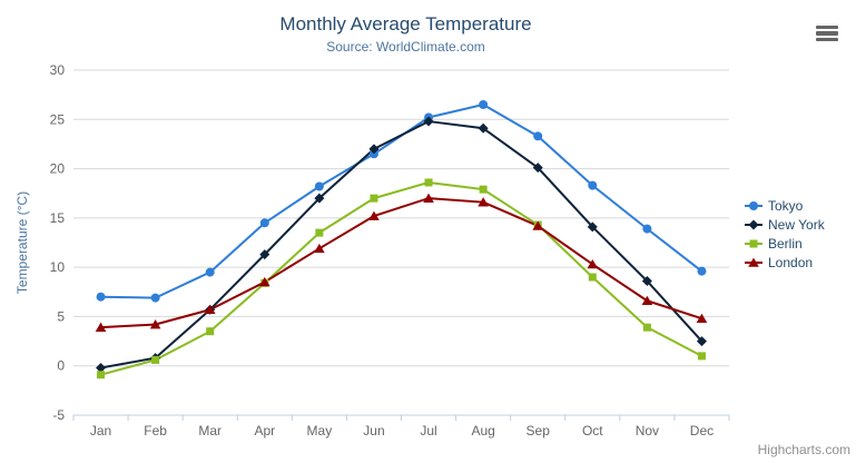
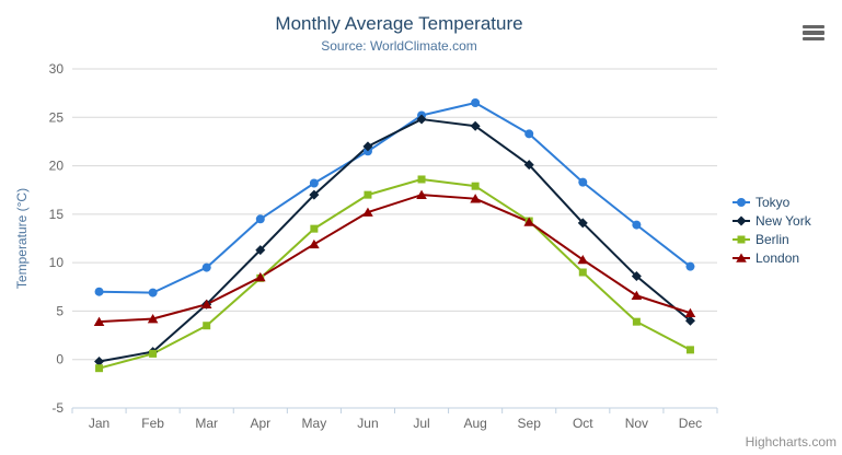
New York/Dec: 2 -> 4
